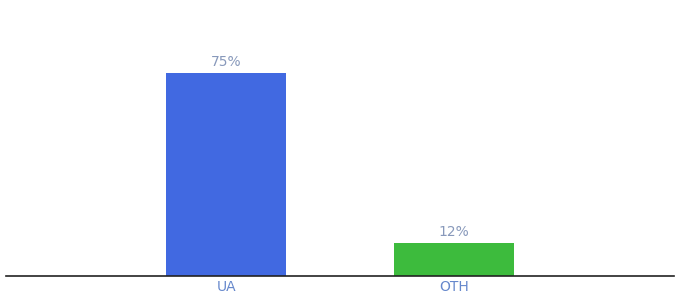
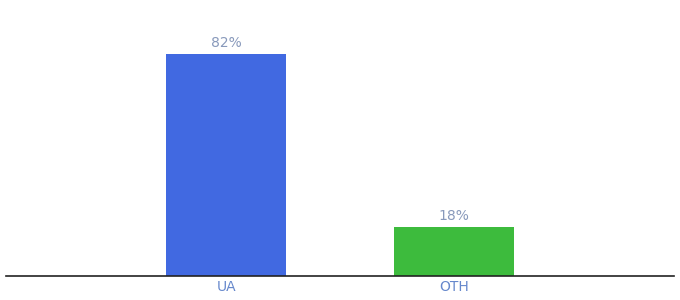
UA: 75% -> 82%
OTH: 12% -> 18%
